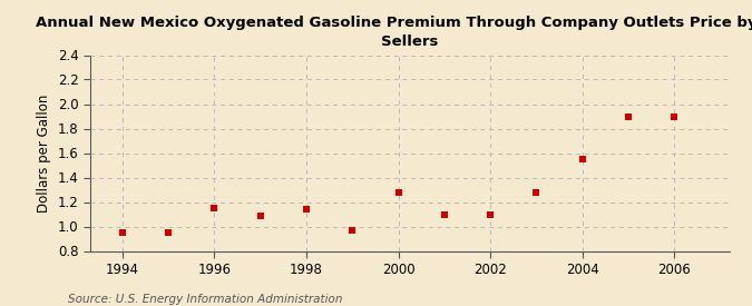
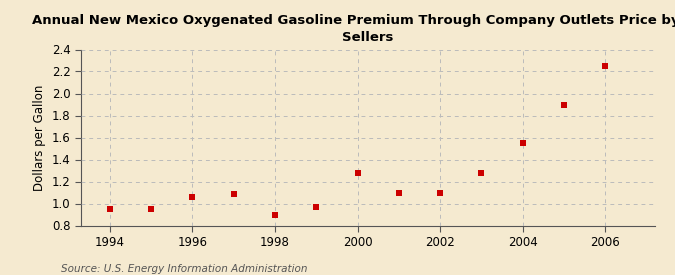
1996: 1.15 -> 1.06
1998: 1.14 -> 0.90
2006: 1.90 -> 2.25
